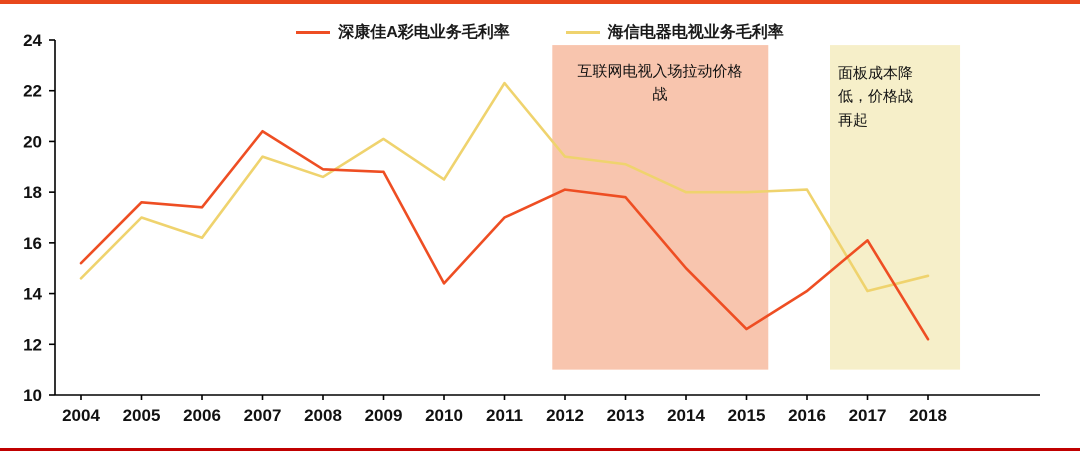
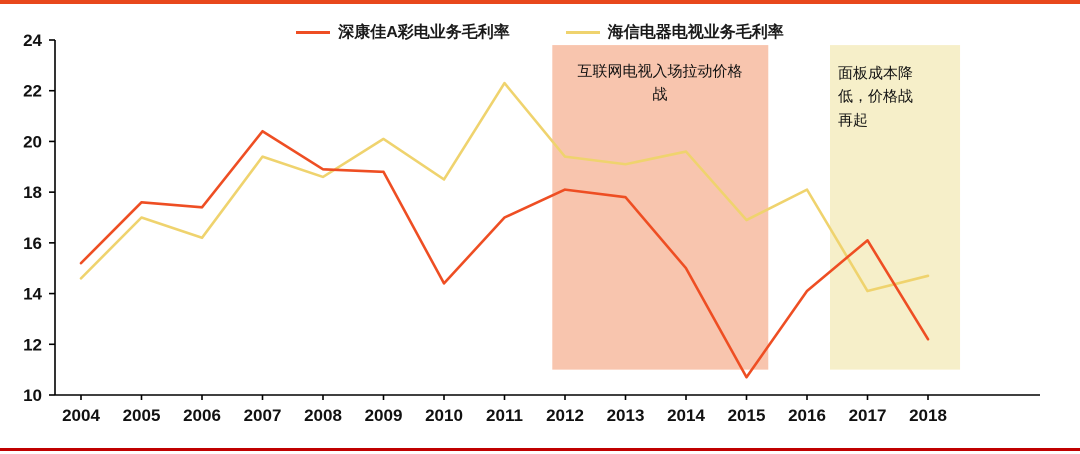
海信电器电视业务毛利率/2014: 18.0 -> 19.6
深康佳A彩电业务毛利率/2015: 12.6 -> 10.7
海信电器电视业务毛利率/2015: 18.0 -> 16.9
